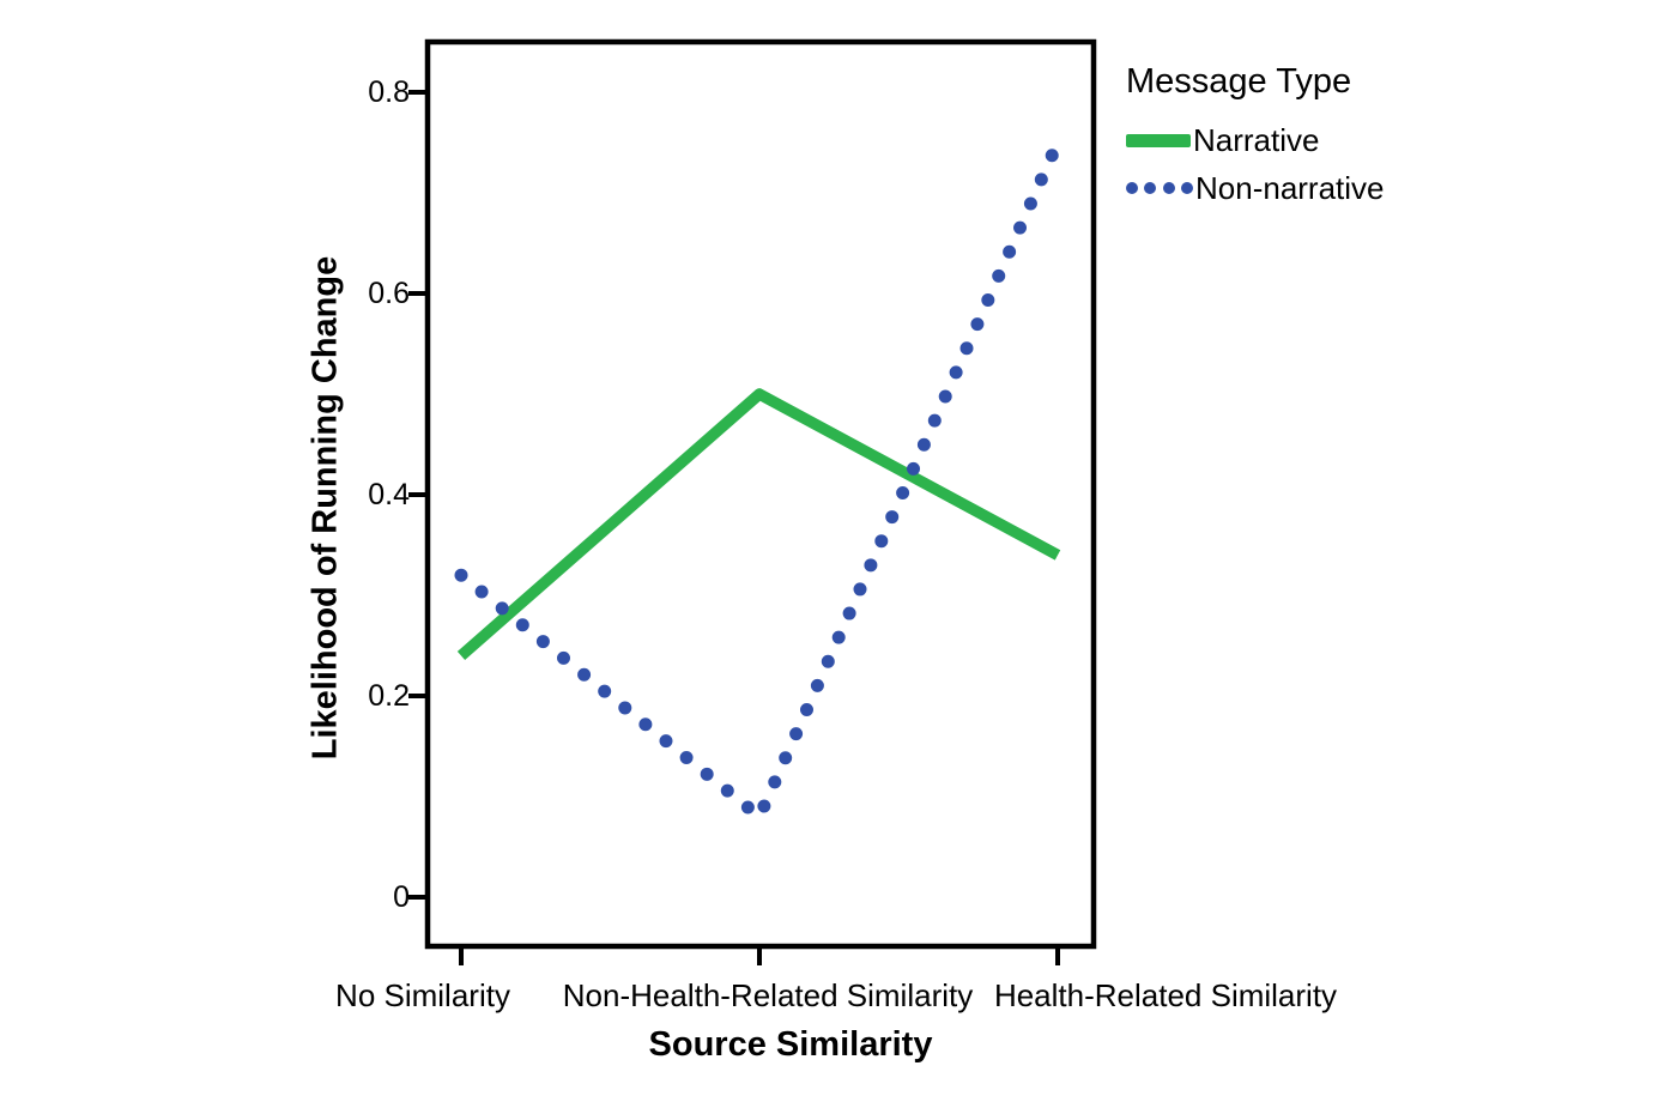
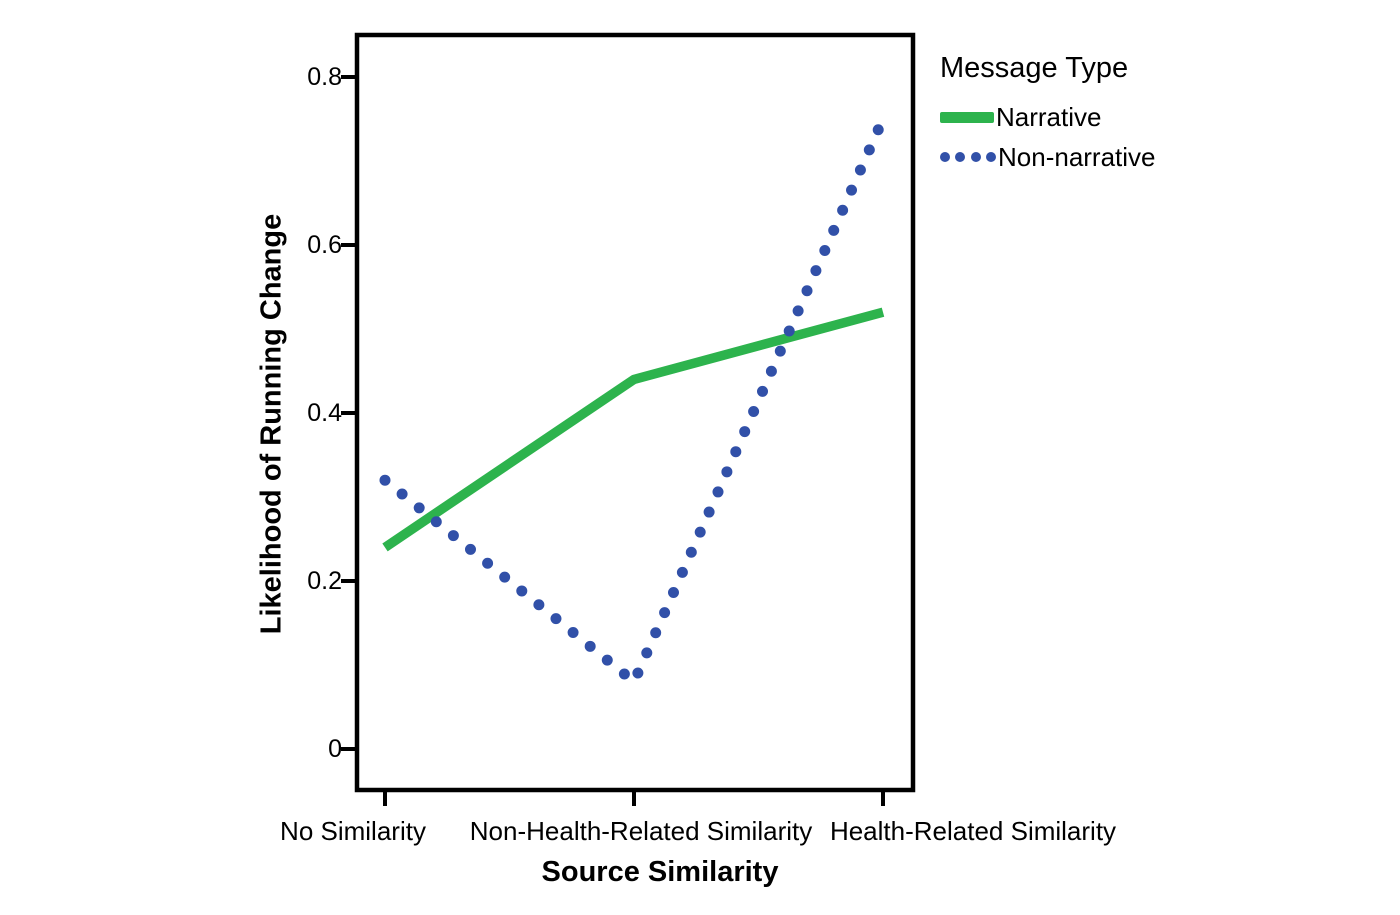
Narrative/Non-Health-Related Similarity: 0.50 -> 0.44
Narrative/Health-Related Similarity: 0.34 -> 0.52
